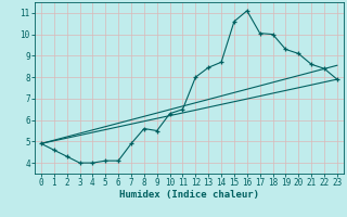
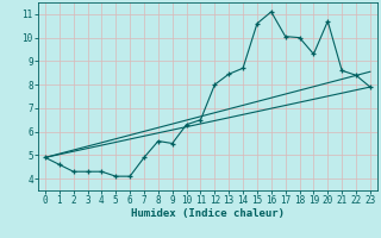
3: 4.0 -> 4.3
4: 4.0 -> 4.3
20: 9.1 -> 10.7
